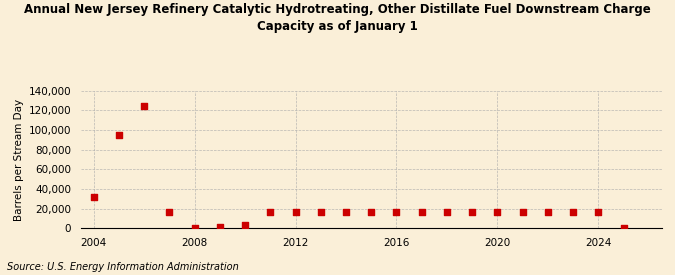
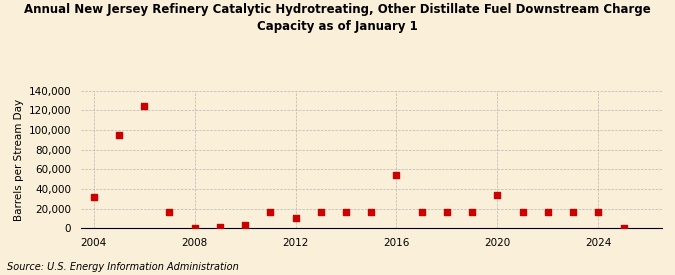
2012: 17,000 -> 10,000
2016: 17,000 -> 54,000
2020: 17,000 -> 34,000
